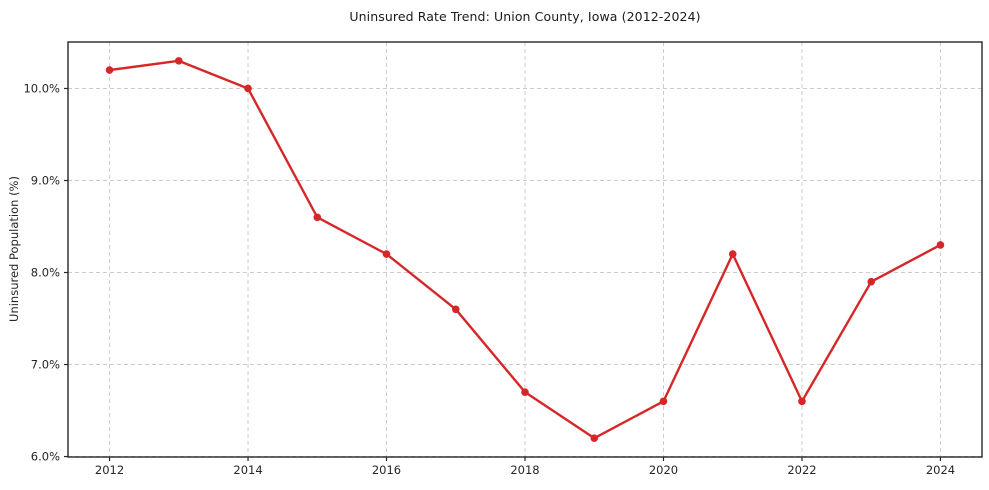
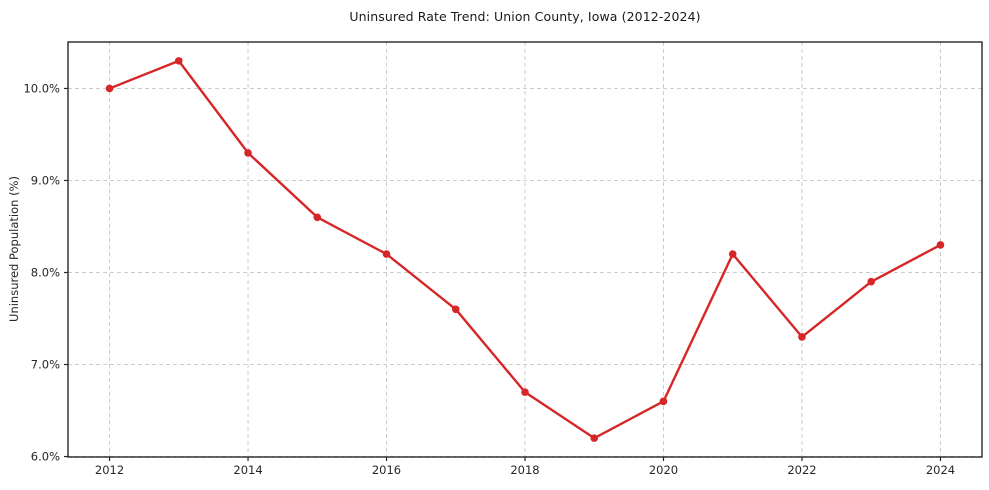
2012: 10.2% -> 10.0%
2014: 10.0% -> 9.3%
2022: 6.6% -> 7.3%
